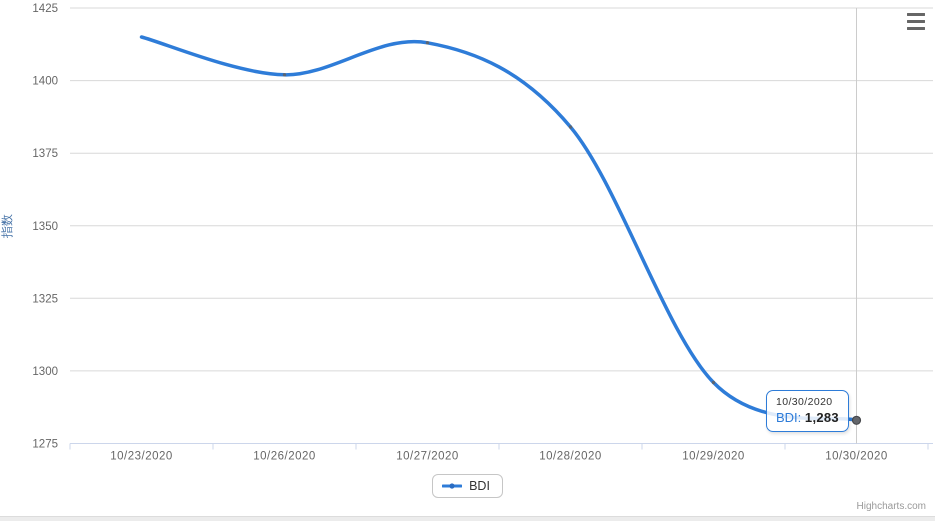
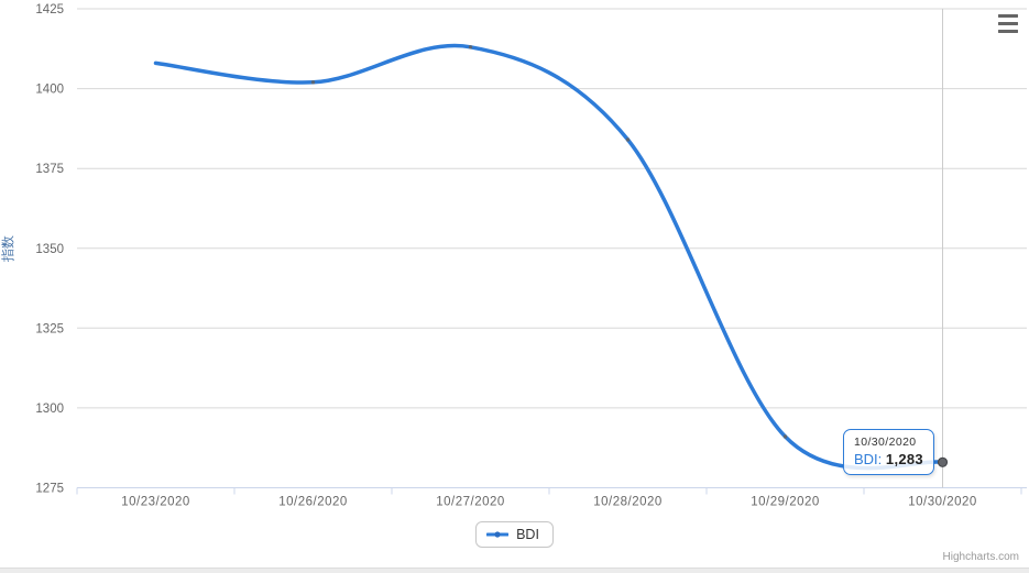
10/23/2020: 1415 -> 1408
10/29/2020: 1296 -> 1291
